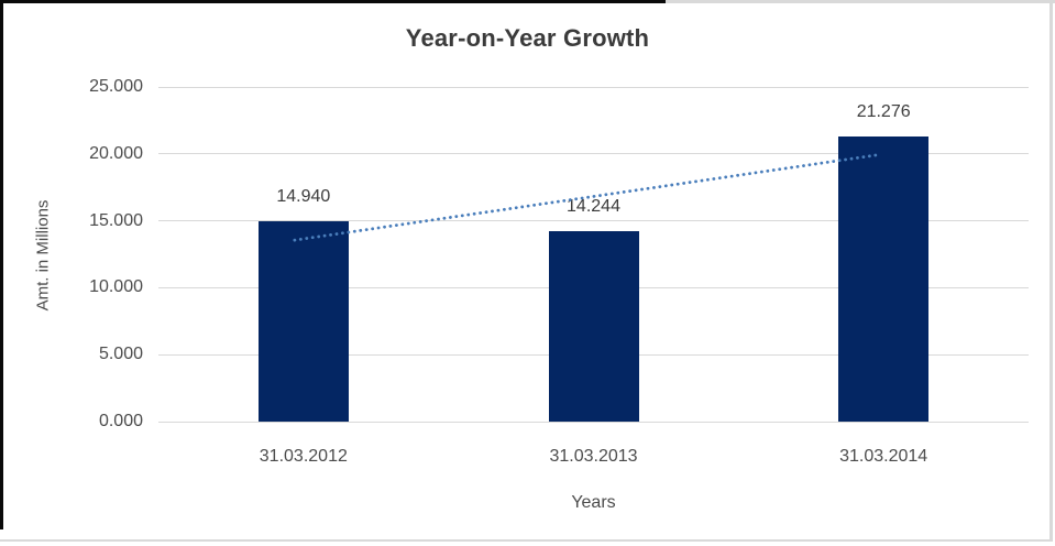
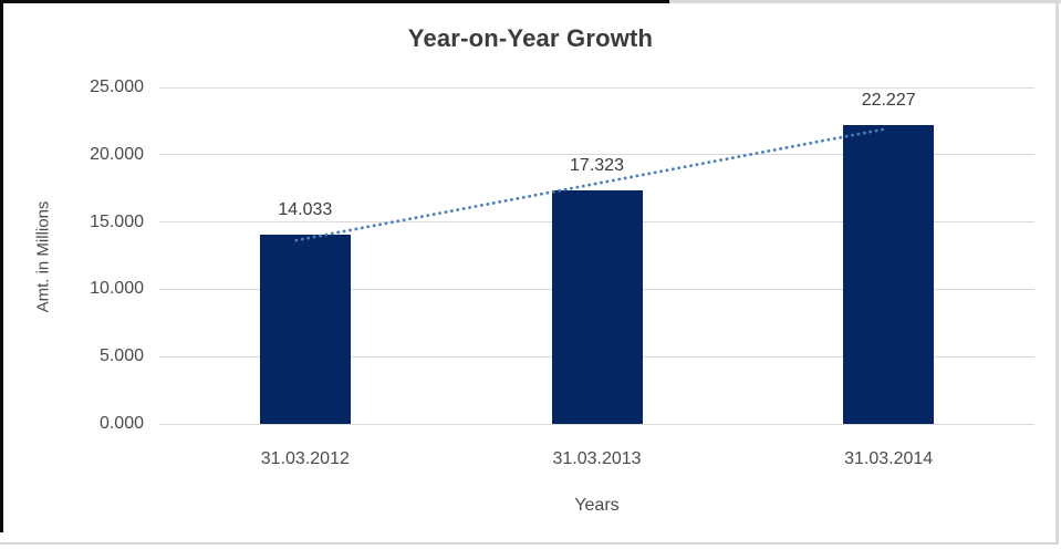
31.03.2012: 14.940 -> 14.033
31.03.2013: 14.244 -> 17.323
31.03.2014: 21.276 -> 22.227
